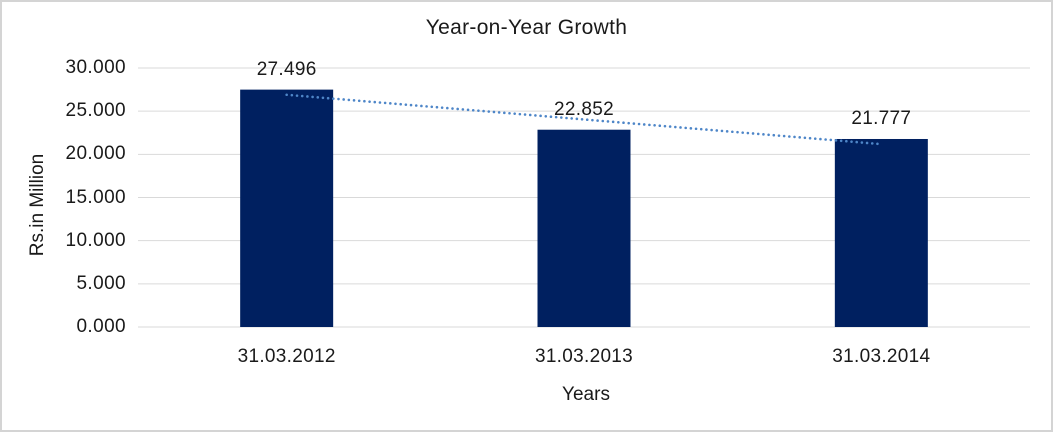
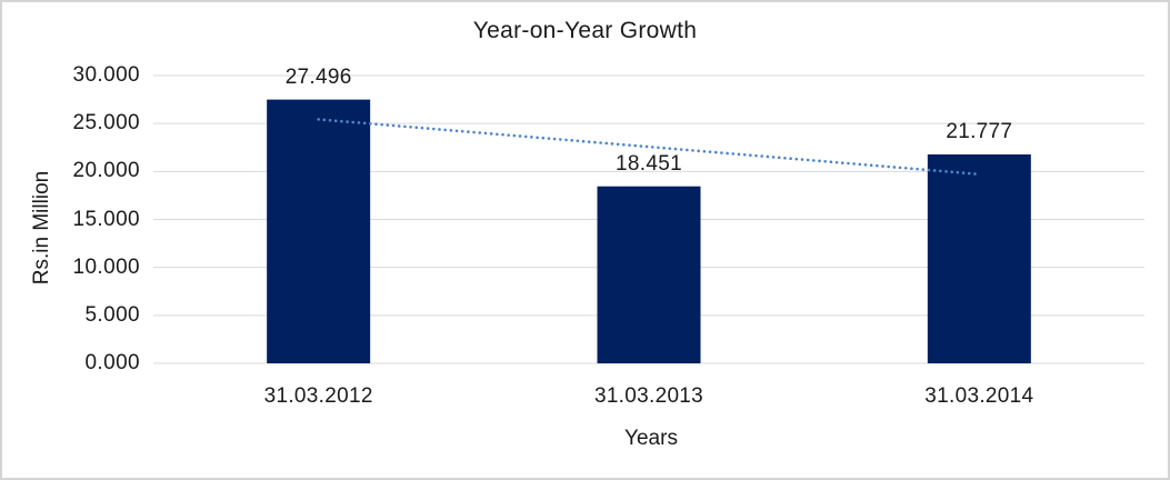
31.03.2013: 22.852 -> 18.451
